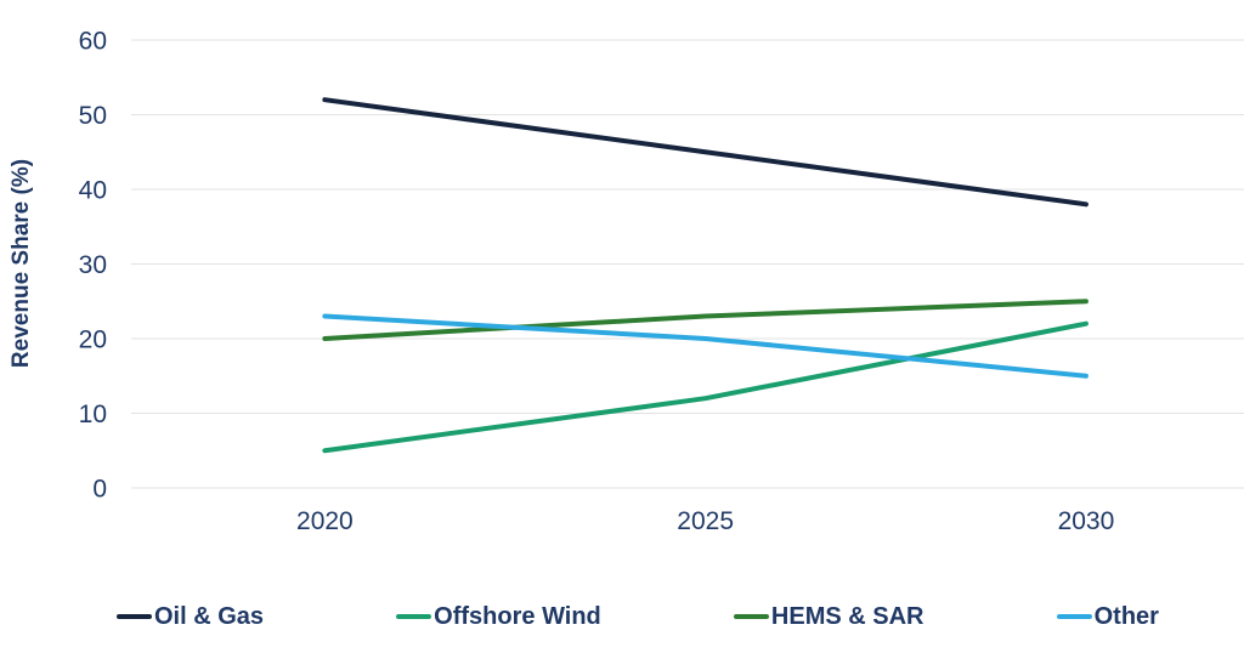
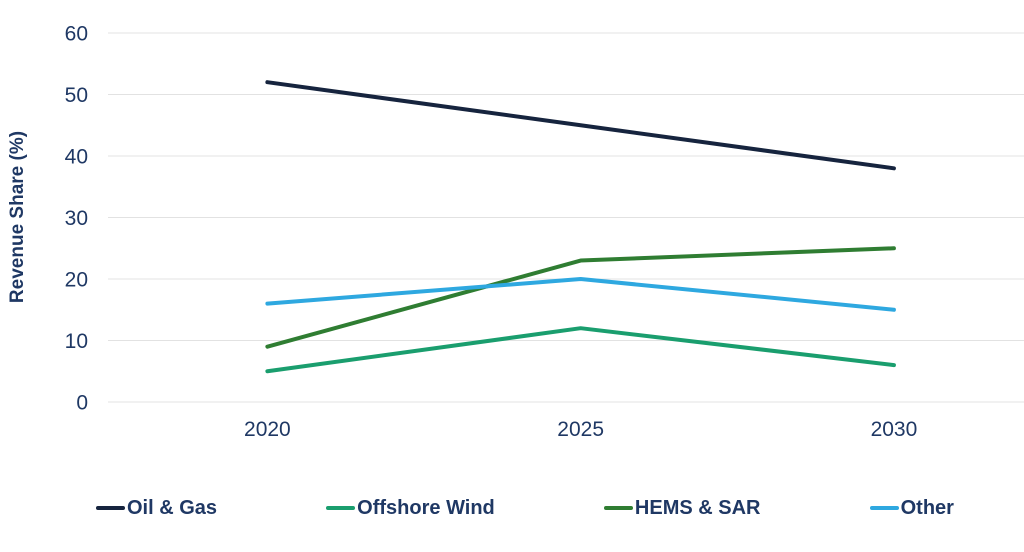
HEMS & SAR/2020: 20 -> 9
Other/2020: 23 -> 16
Offshore Wind/2030: 22 -> 6
